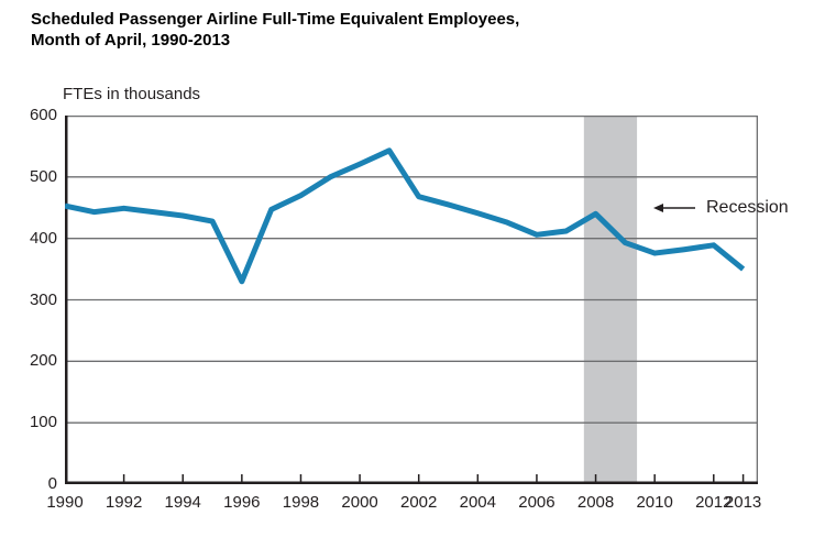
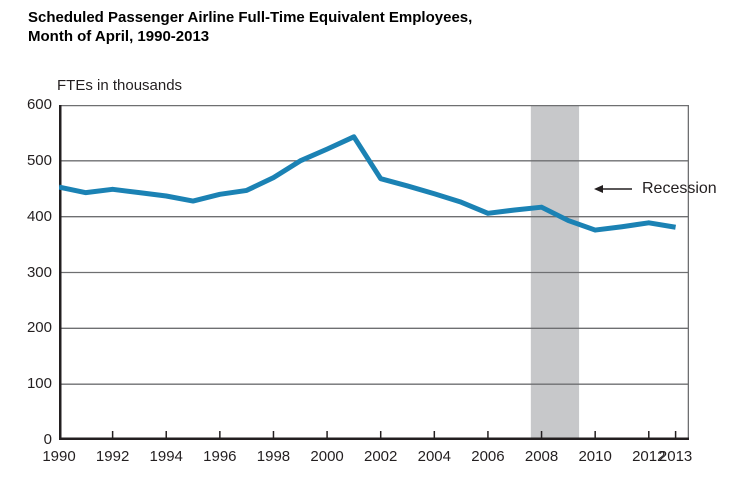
1996: 330 -> 440
2008: 440 -> 420
2013: 350 -> 380
